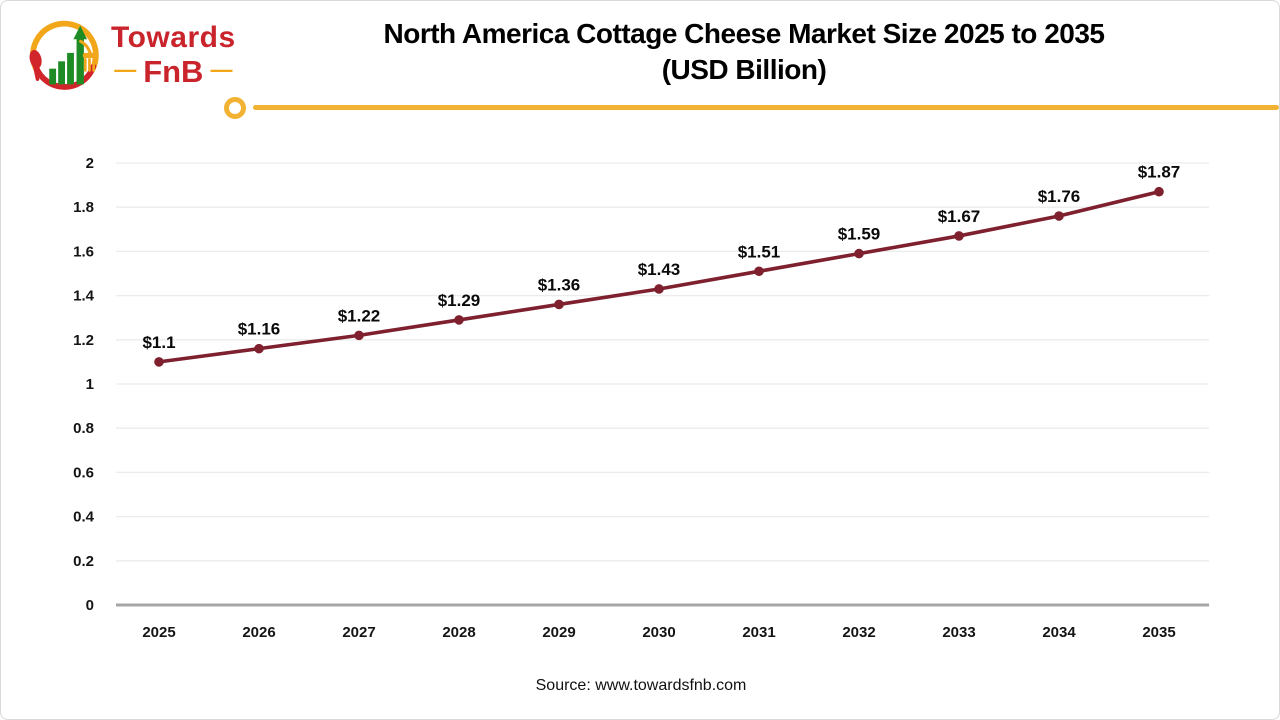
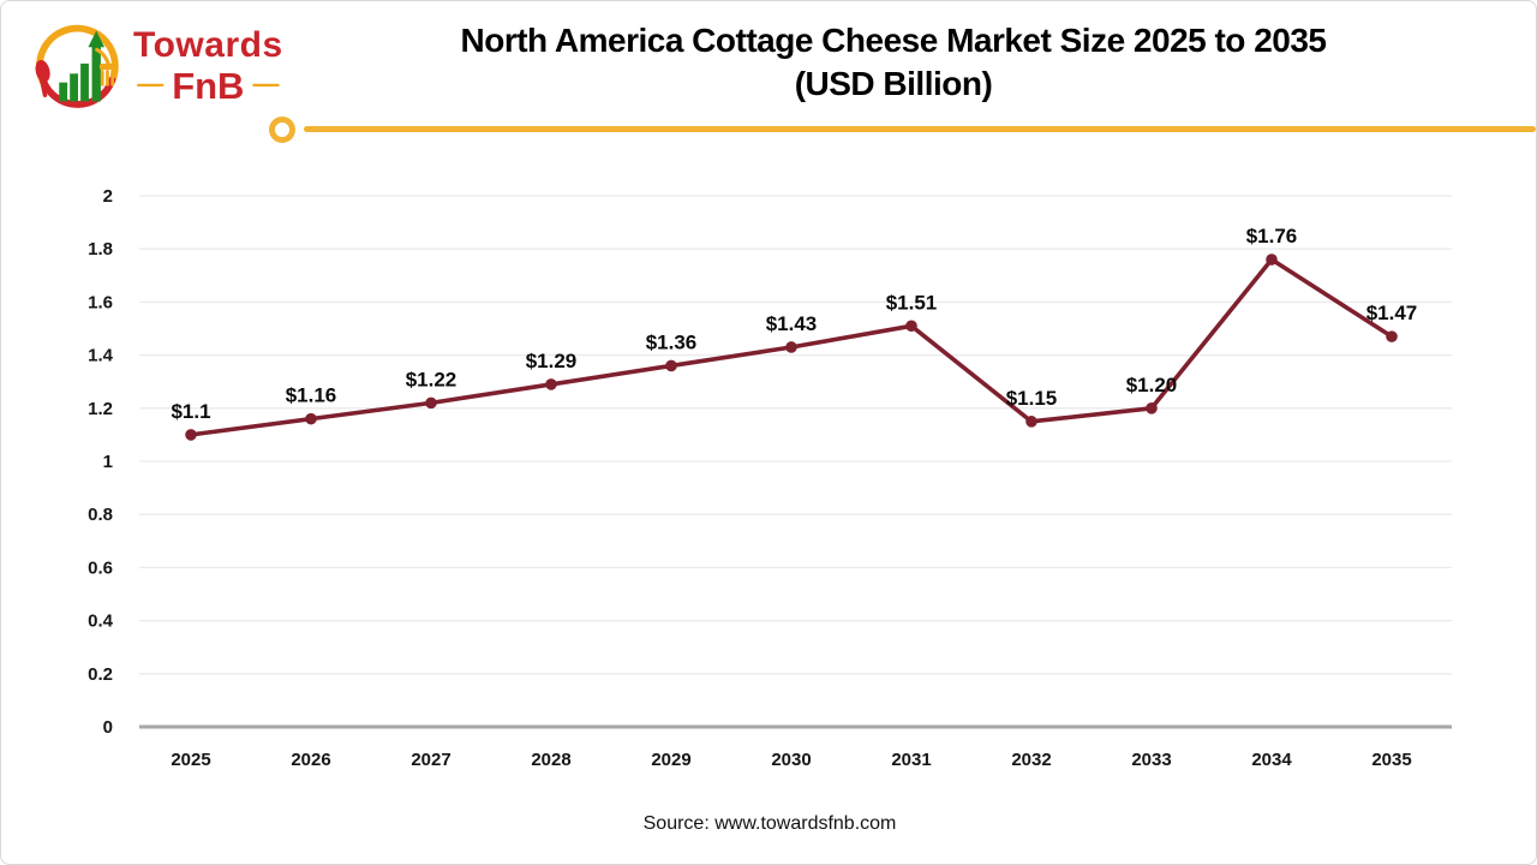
2032: $1.59 -> $1.15
2033: $1.67 -> $1.20
2035: $1.87 -> $1.47
